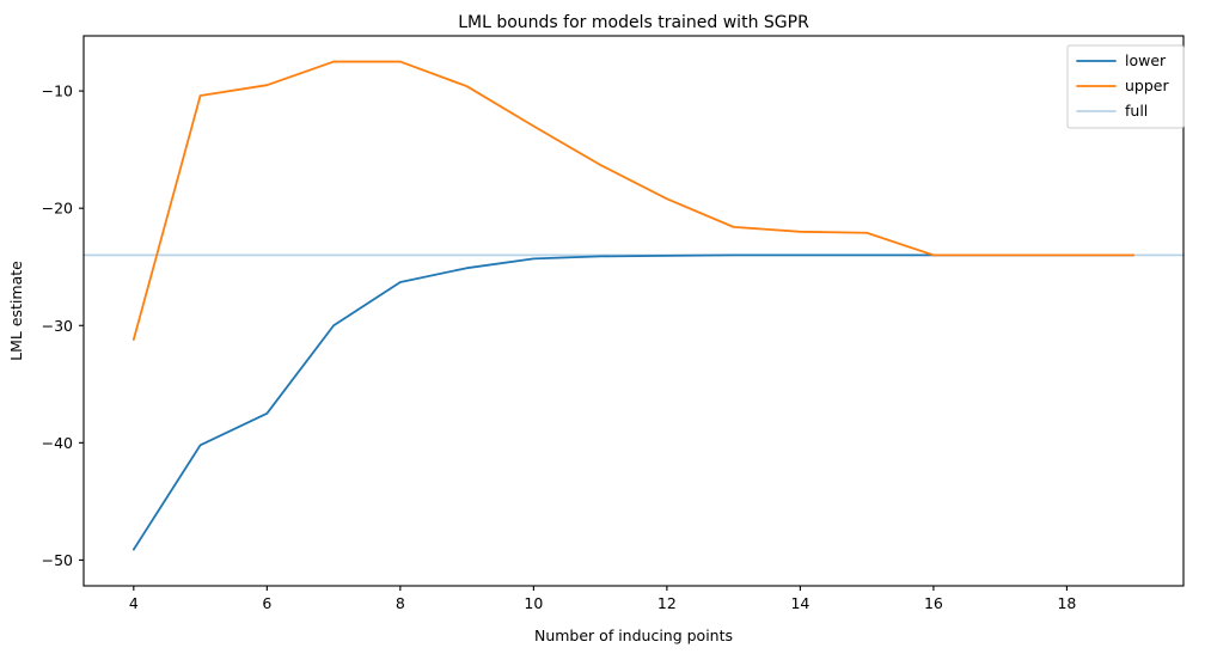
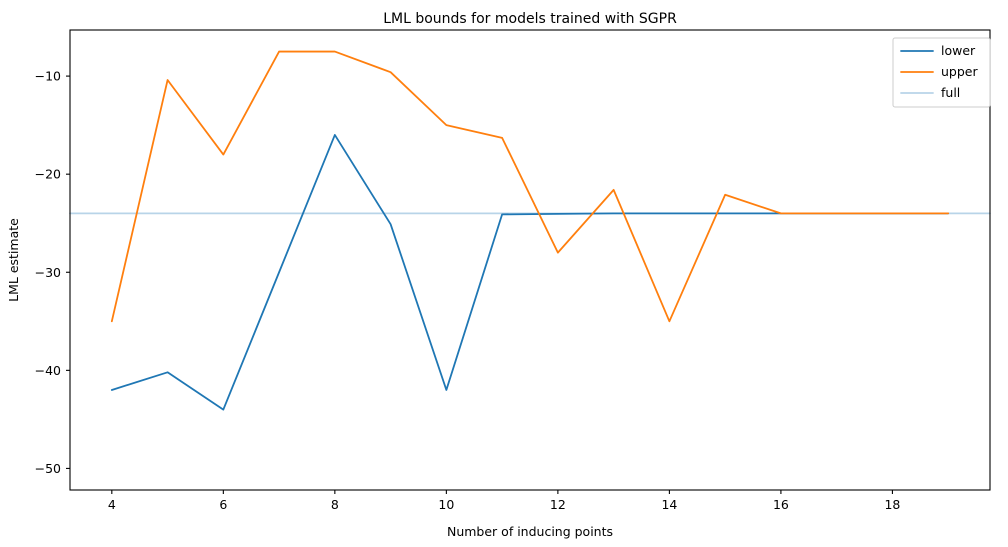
lower/4: -49 -> -42
upper/4: -31 -> -35
lower/6: -38 -> -44
upper/6: -10 -> -18
lower/8: -26 -> -16
lower/10: -24 -> -42
upper/10: -13 -> -15
upper/12: -19 -> -28
upper/14: -22 -> -35
